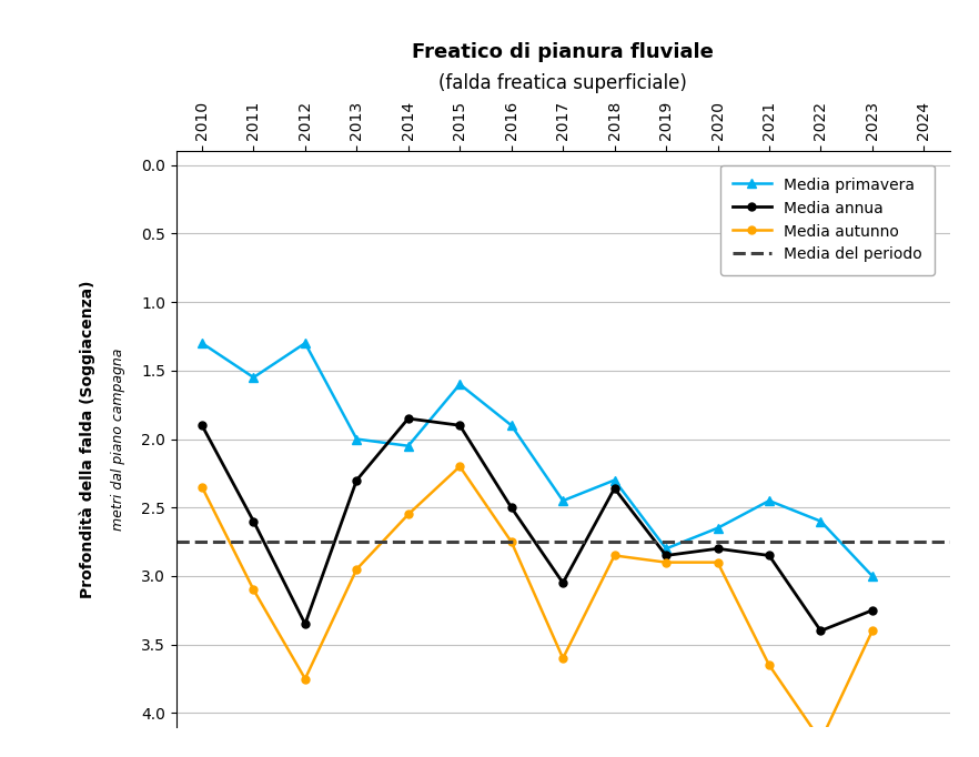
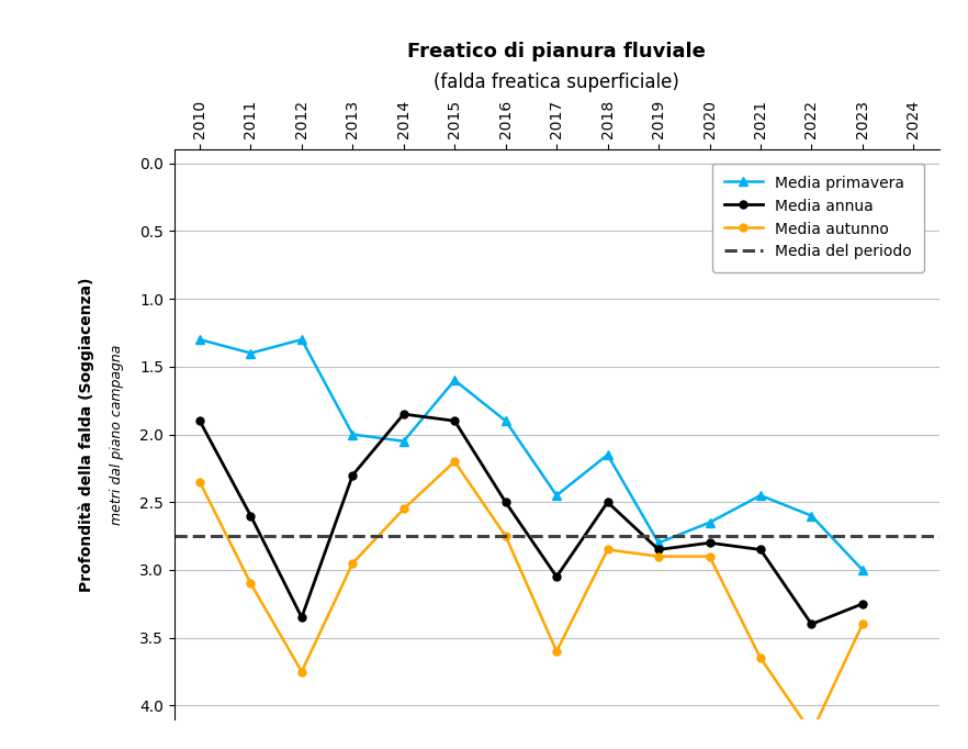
Media primavera/2011: 1.55 -> 1.40
Media primavera/2018: 2.30 -> 2.15
Media annua/2018: 2.36 -> 2.50
